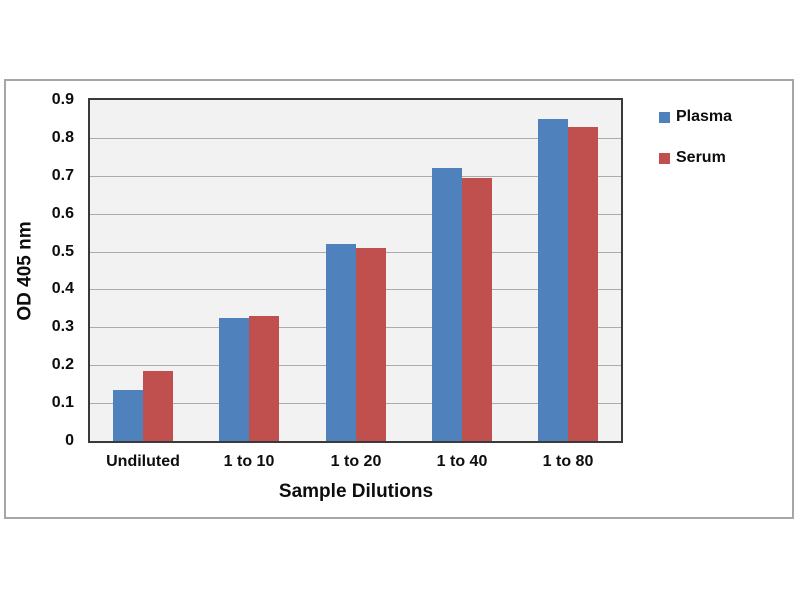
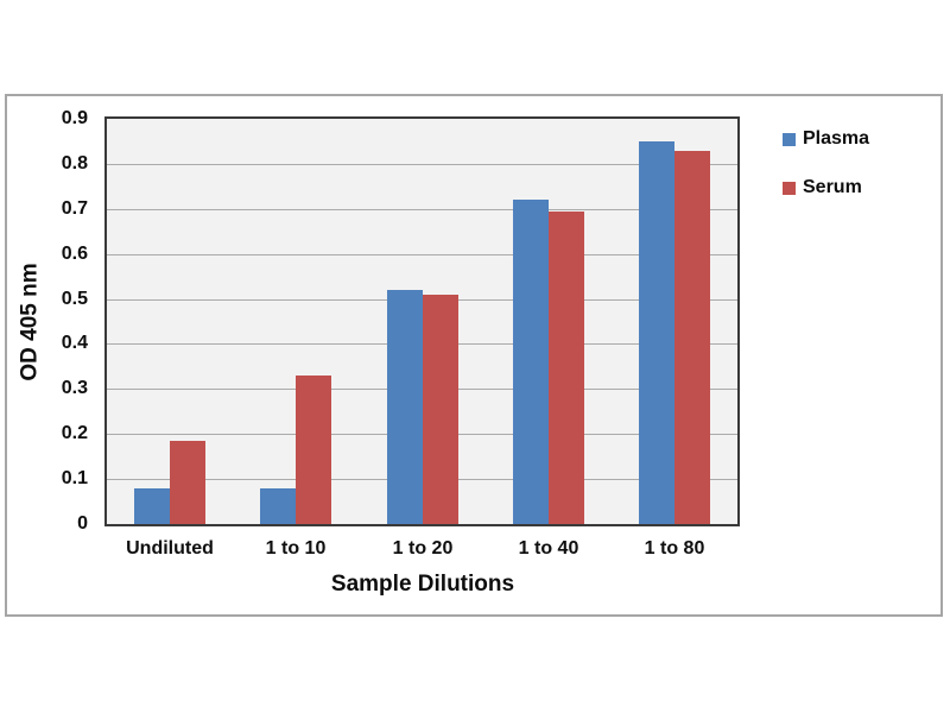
Plasma/Undiluted: 0.14 -> 0.08
Plasma/1 to 10: 0.33 -> 0.08
